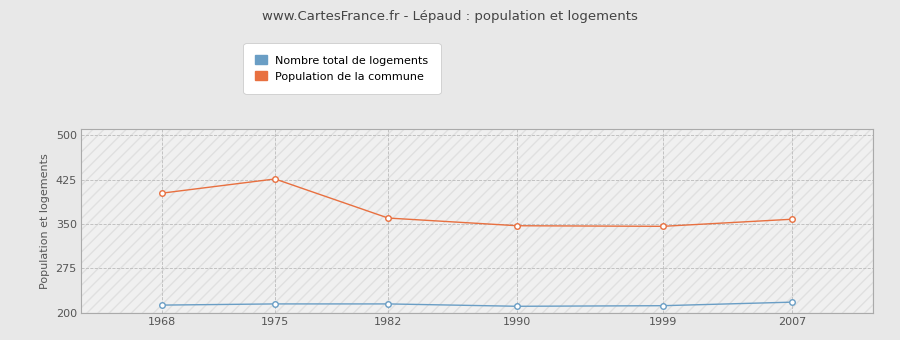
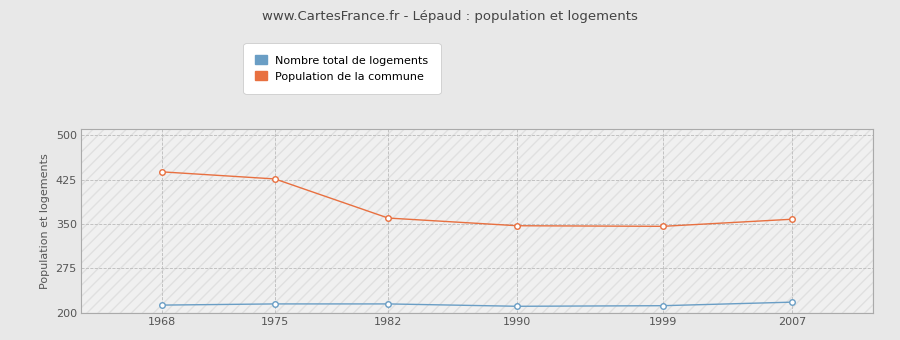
Population de la commune/1968: 402 -> 438
